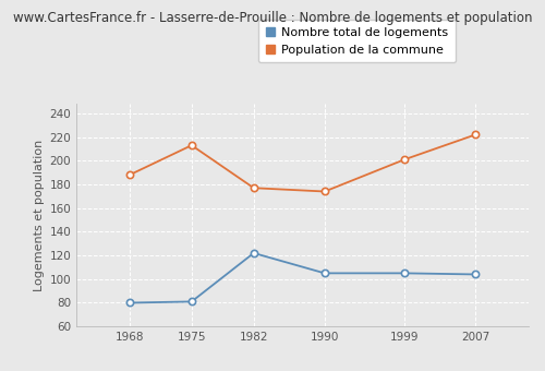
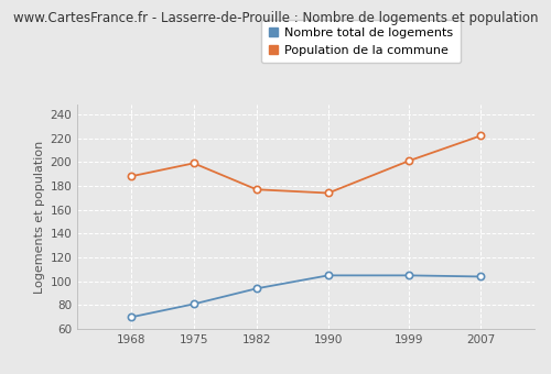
Nombre total de logements/1968: 80 -> 70
Population de la commune/1975: 213 -> 199
Nombre total de logements/1982: 122 -> 94
